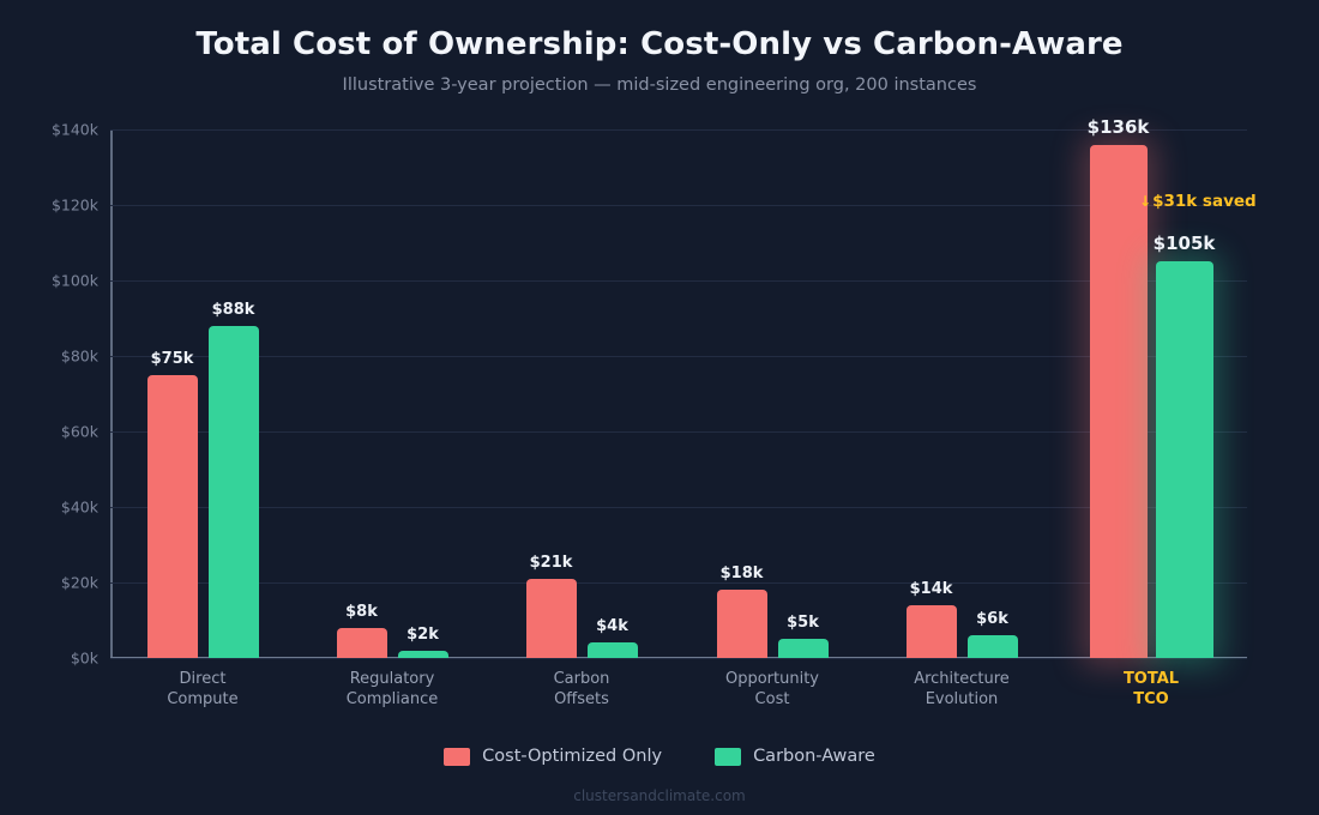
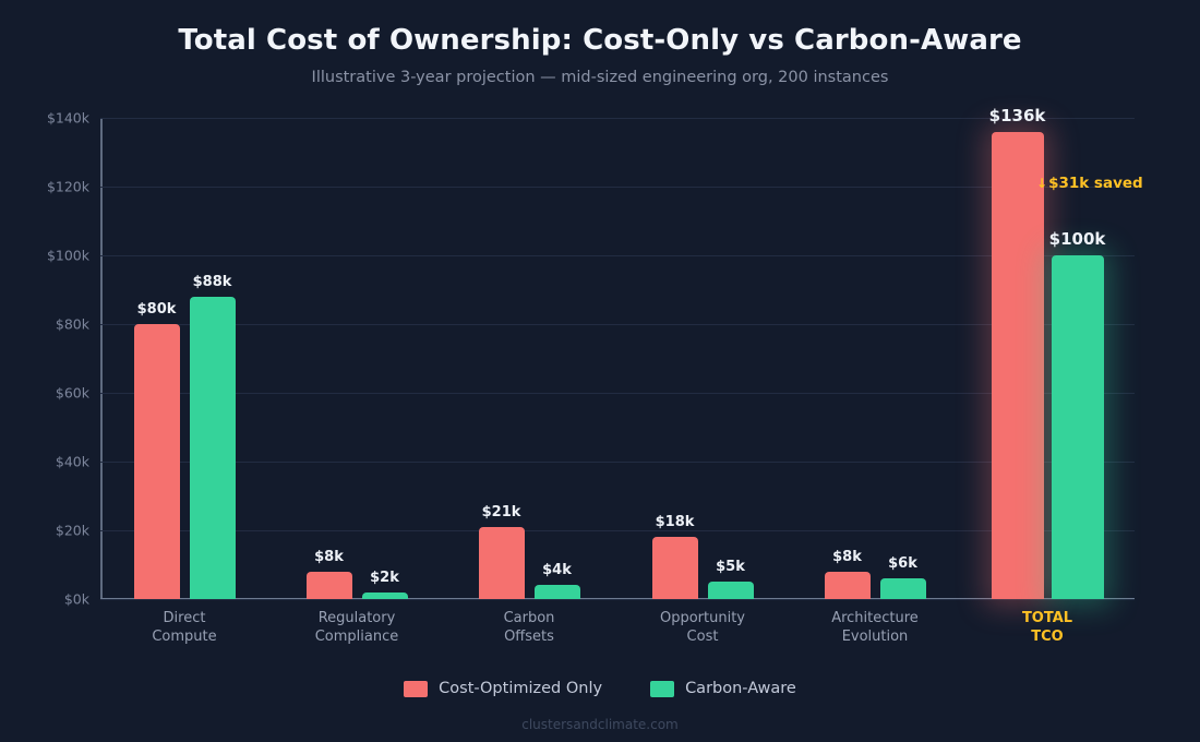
Cost-Optimized Only/Direct Compute: $75k -> $80k
Cost-Optimized Only/Architecture Evolution: $14k -> $8k
Carbon-Aware/TOTAL TCO: $105k -> $100k
